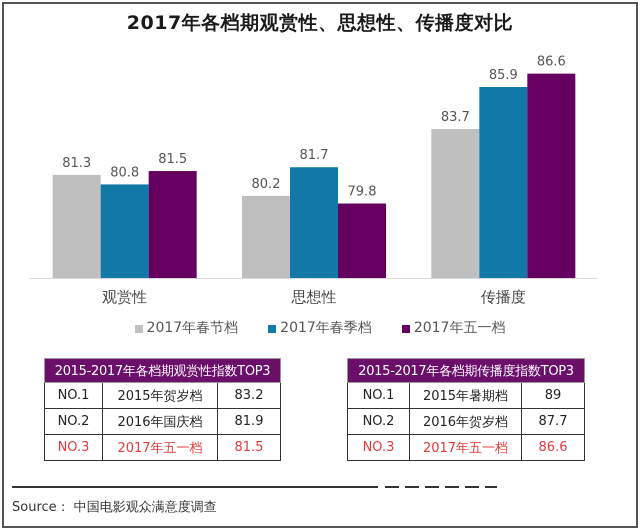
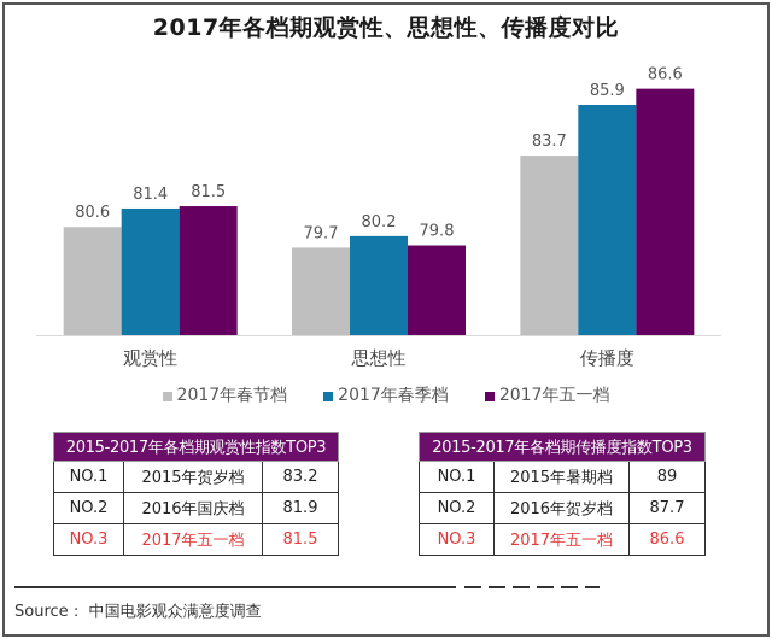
2017年春节档/观赏性: 81.3 -> 80.6
2017年春季档/观赏性: 80.8 -> 81.4
2017年春节档/思想性: 80.2 -> 79.7
2017年春季档/思想性: 81.7 -> 80.2
